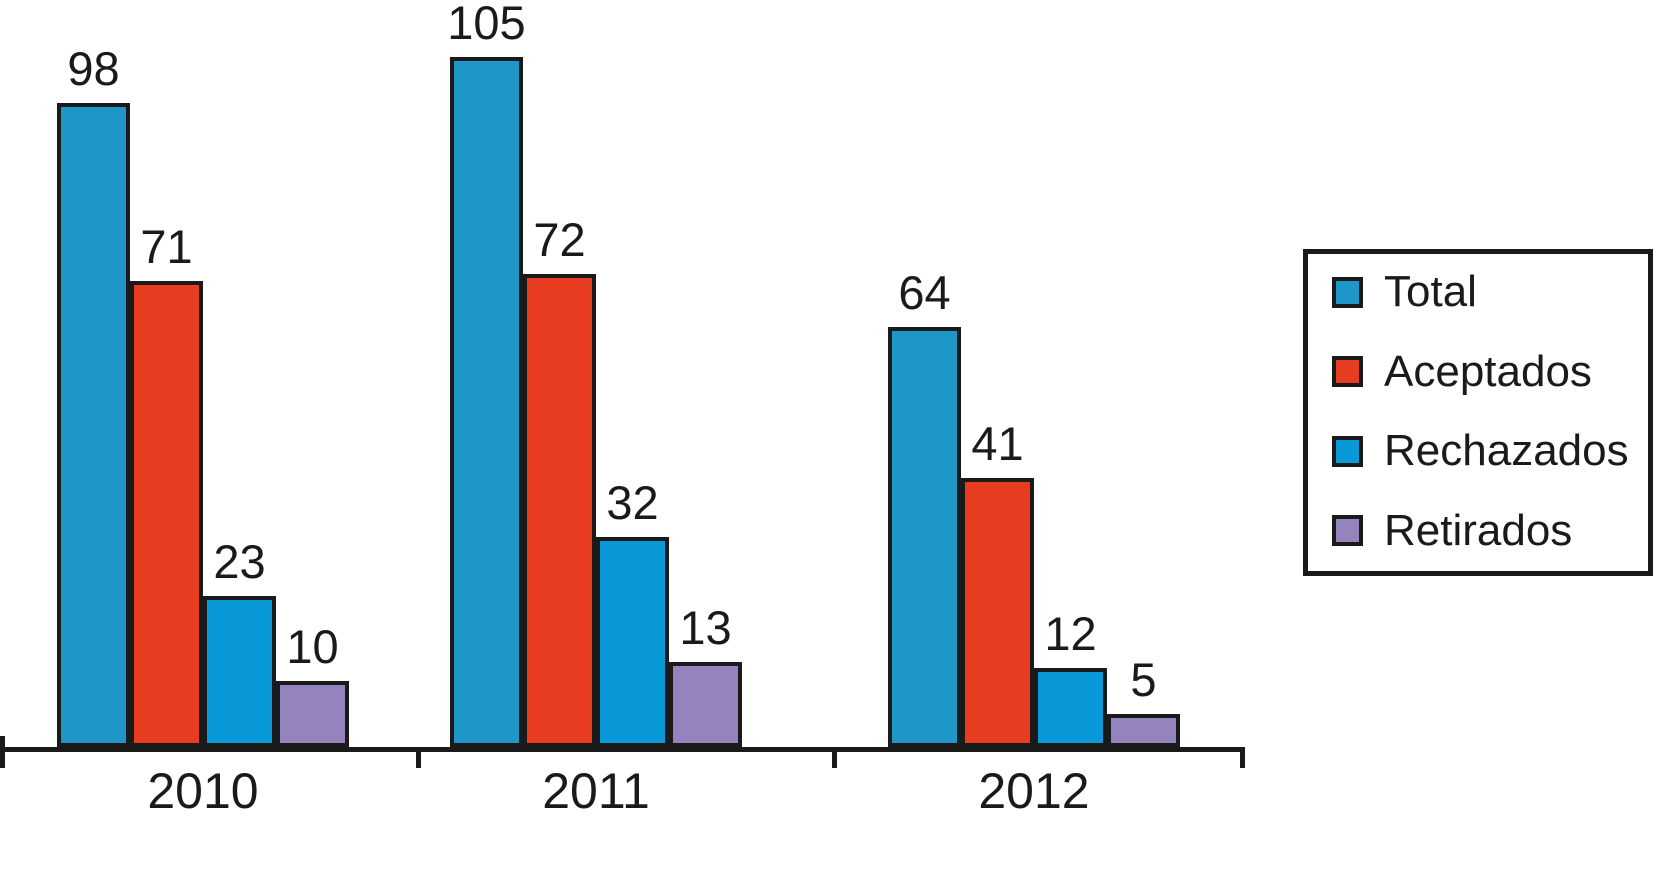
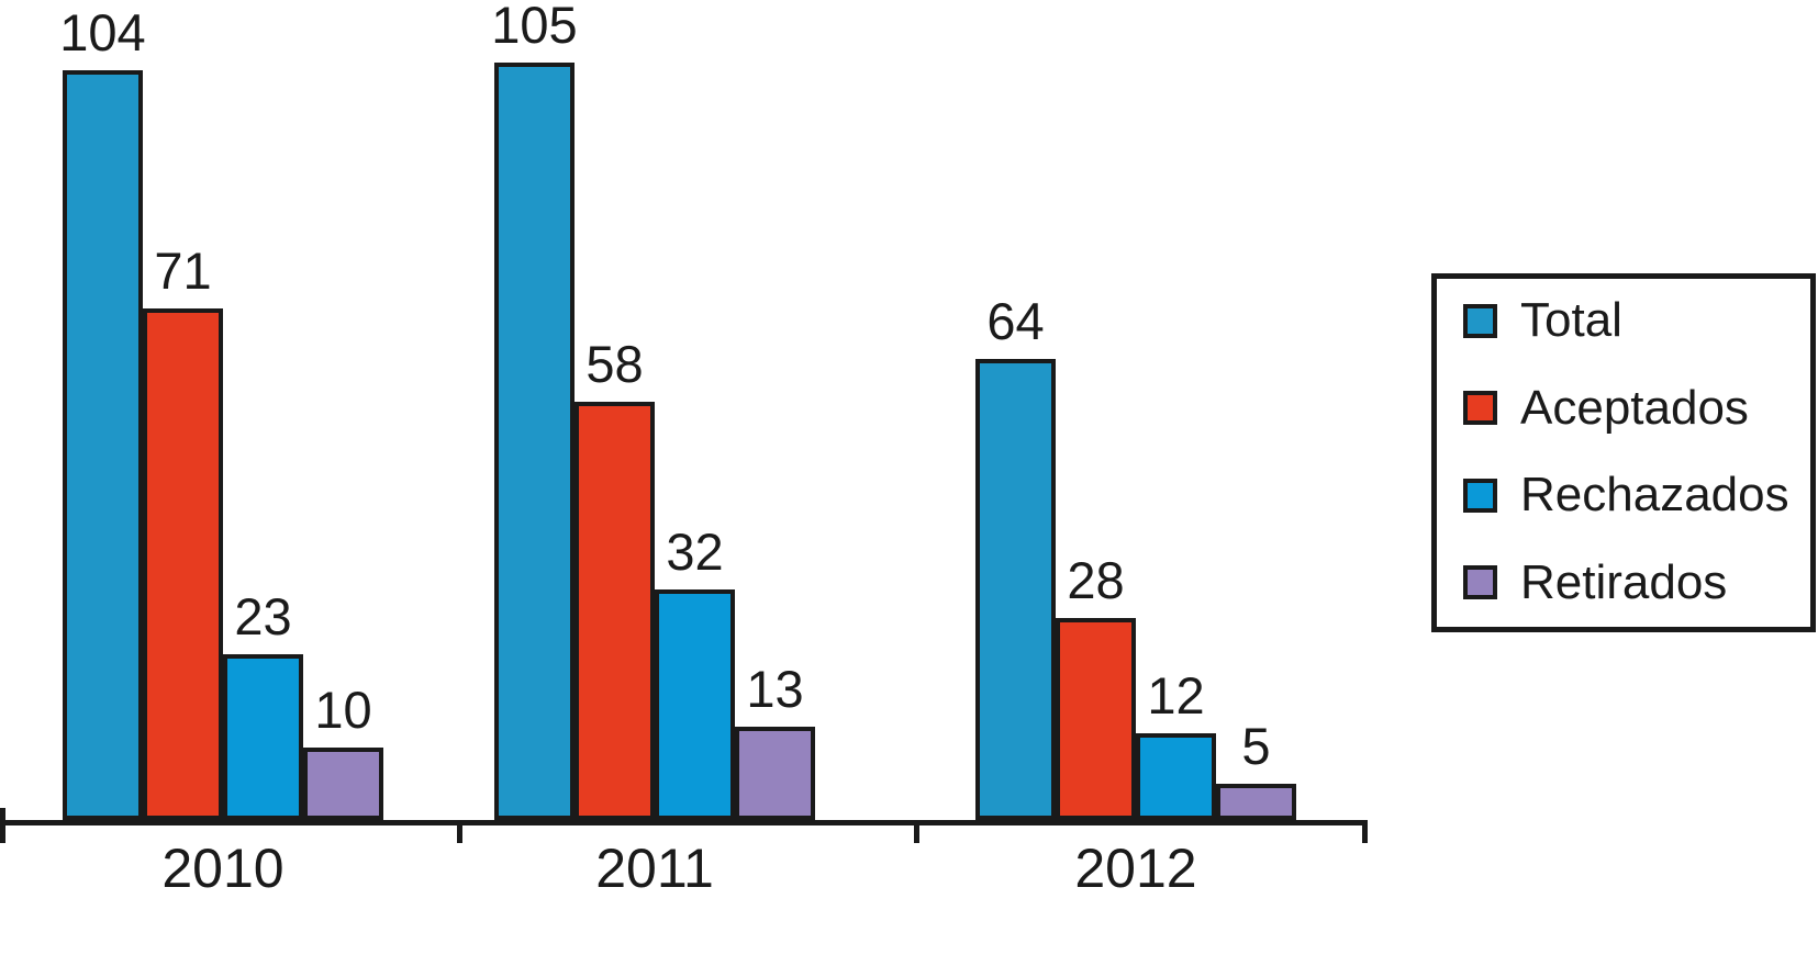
Total/2010: 98 -> 104
Aceptados/2011: 72 -> 58
Aceptados/2012: 41 -> 28
